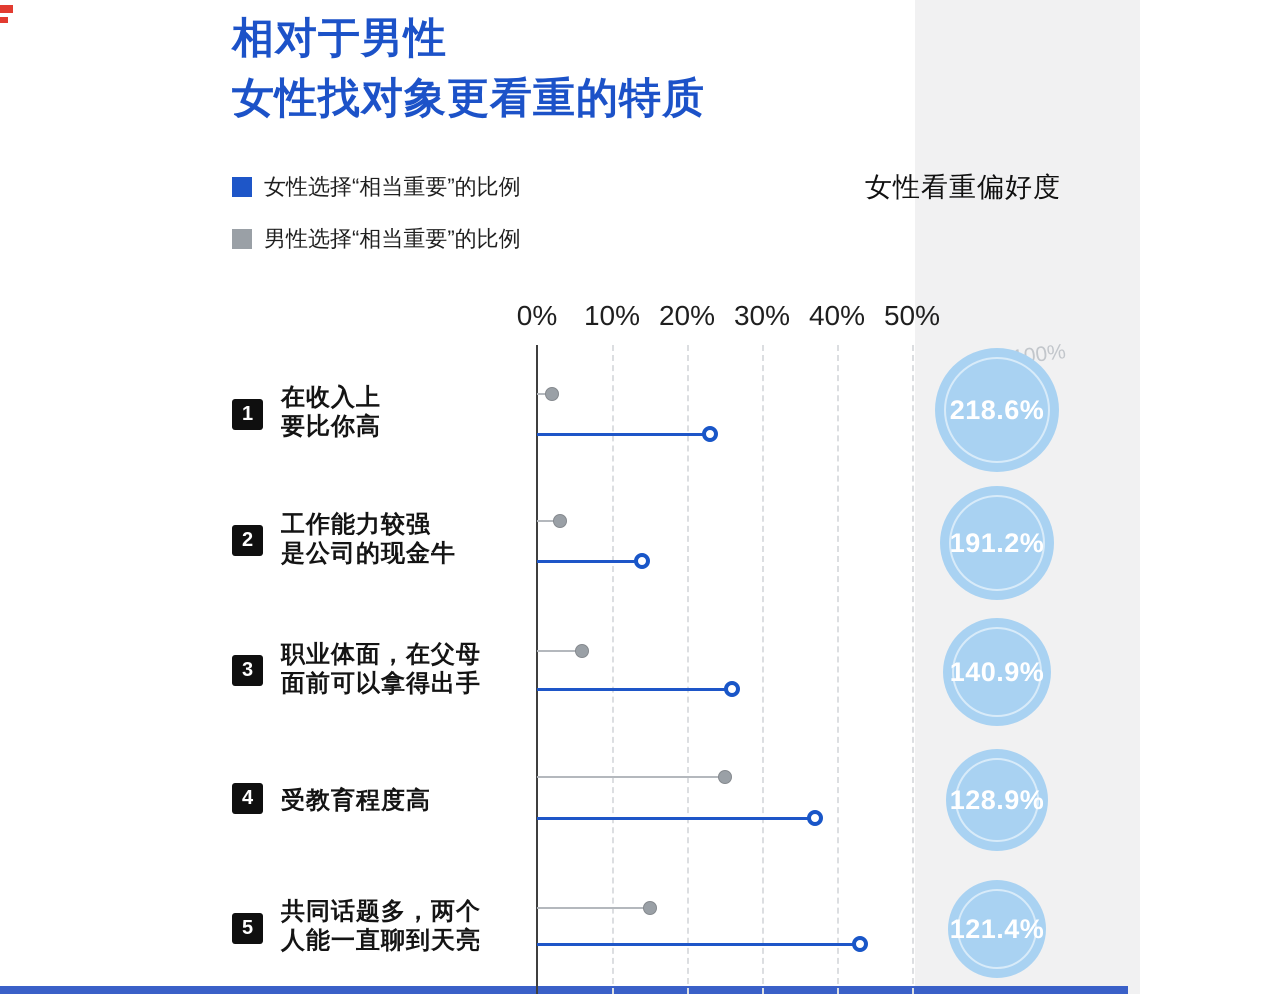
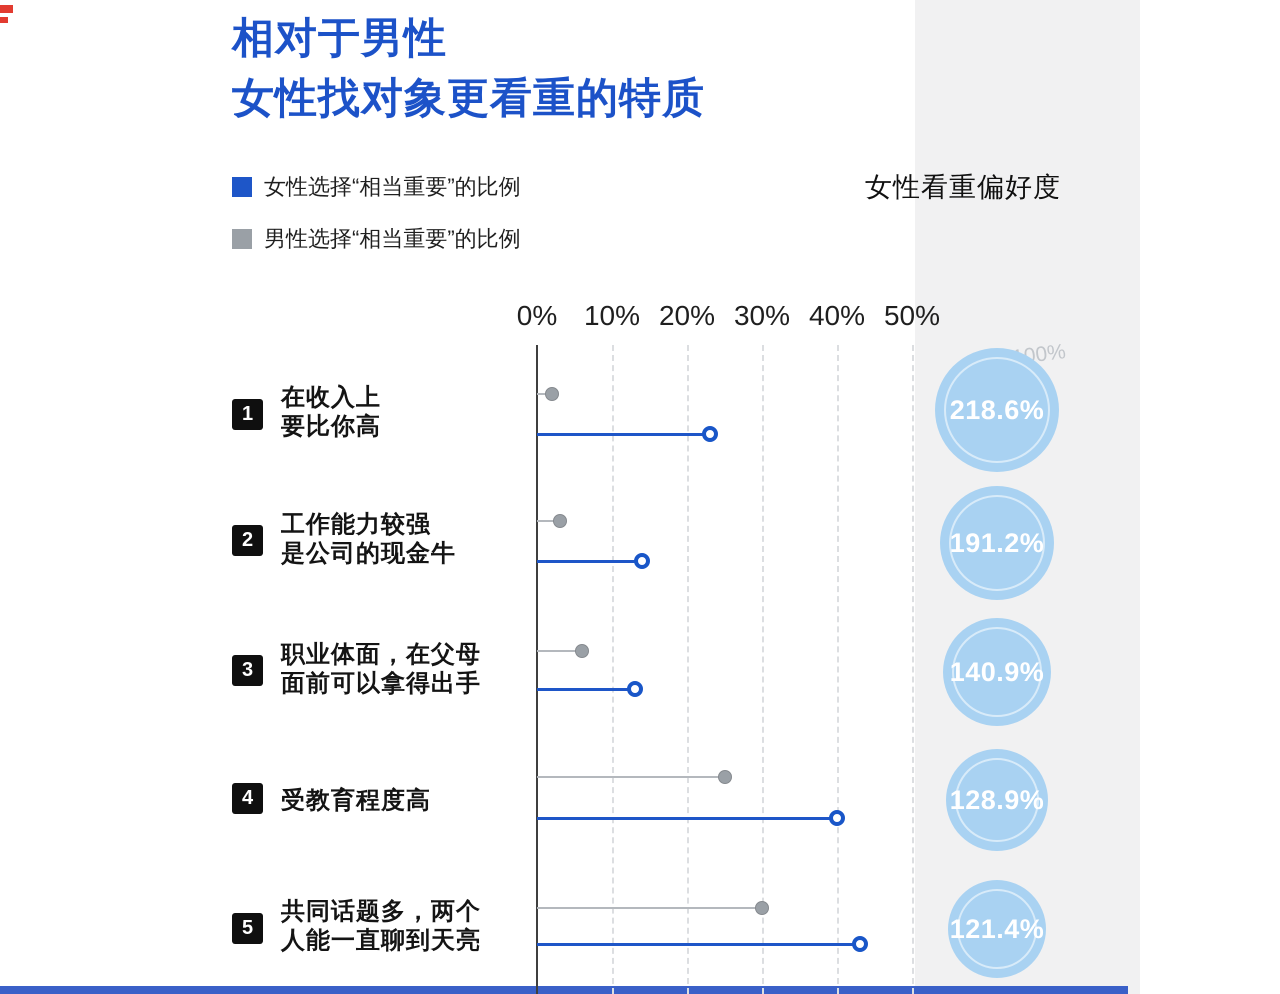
女性选择“相当重要”的比例/职业体面，在父母面前可以拿得出手: 26% -> 13%
女性选择“相当重要”的比例/受教育程度高: 37% -> 40%
男性选择“相当重要”的比例/共同话题多，两个人能一直聊到天亮: 15% -> 30%
